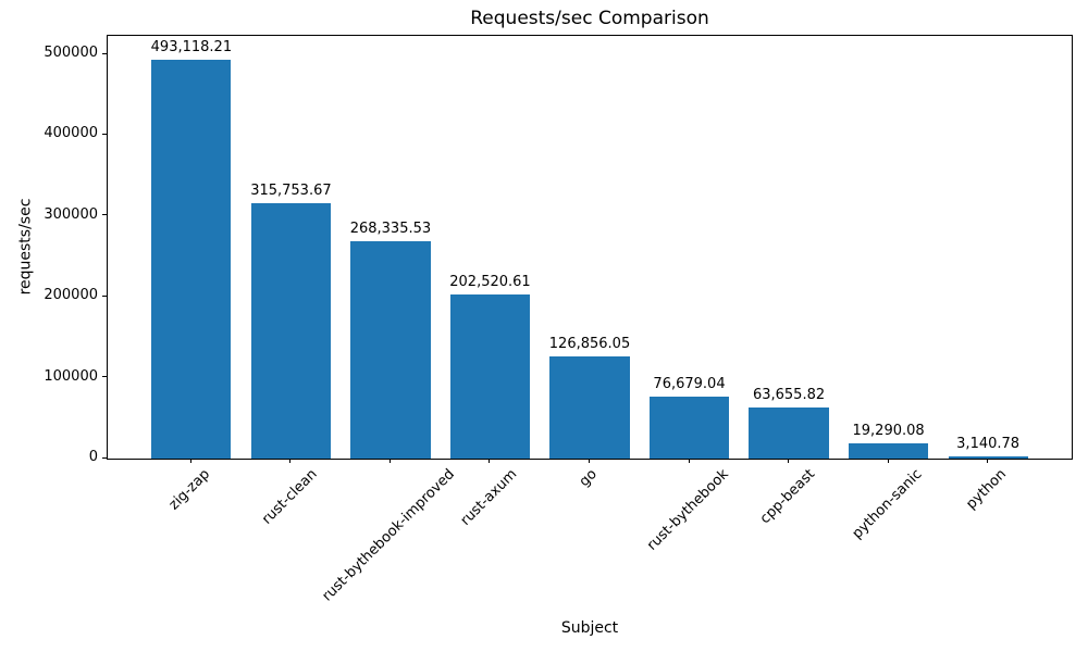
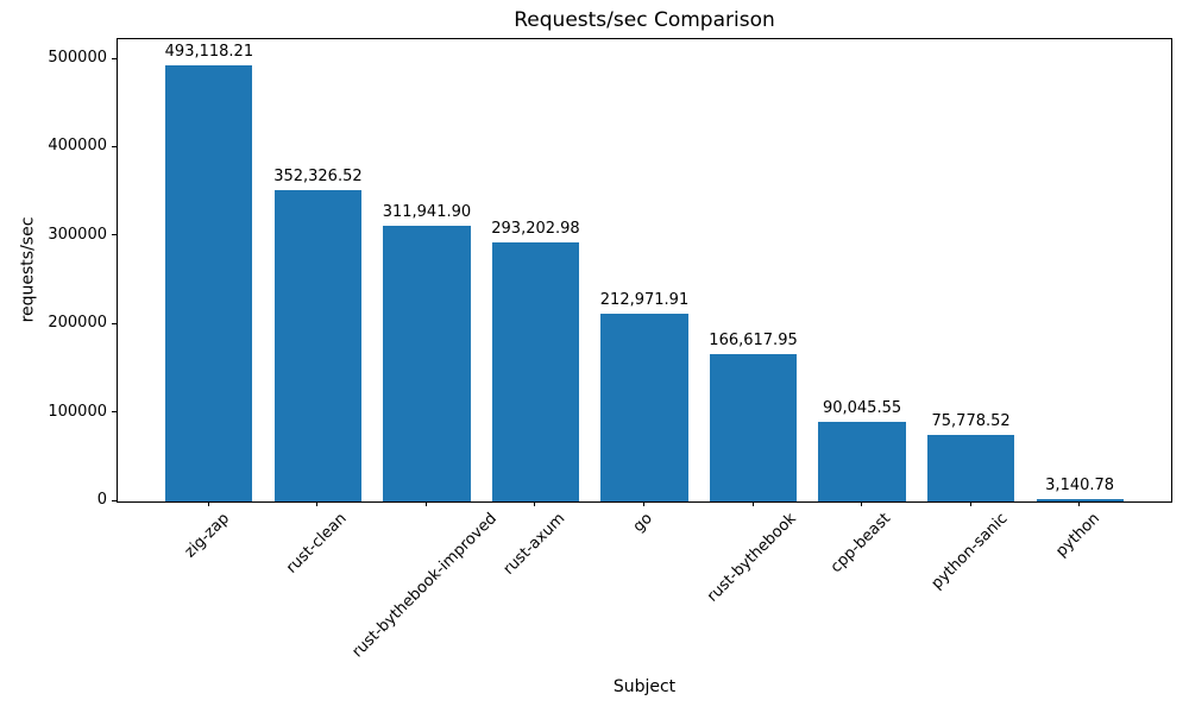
rust-clean: 315,753.67 -> 352,326.52
rust-bythebook-improved: 268,335.53 -> 311,941.90
rust-axum: 202,520.61 -> 293,202.98
go: 126,856.05 -> 212,971.91
rust-bythebook: 76,679.04 -> 166,617.95
cpp-beast: 63,655.82 -> 90,045.55
python-sanic: 19,290.08 -> 75,778.52
